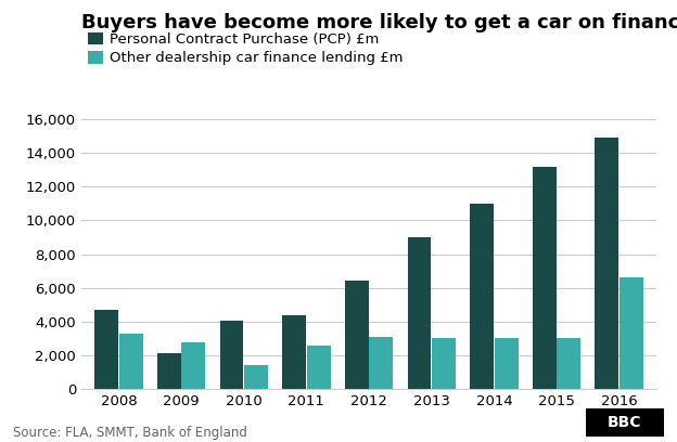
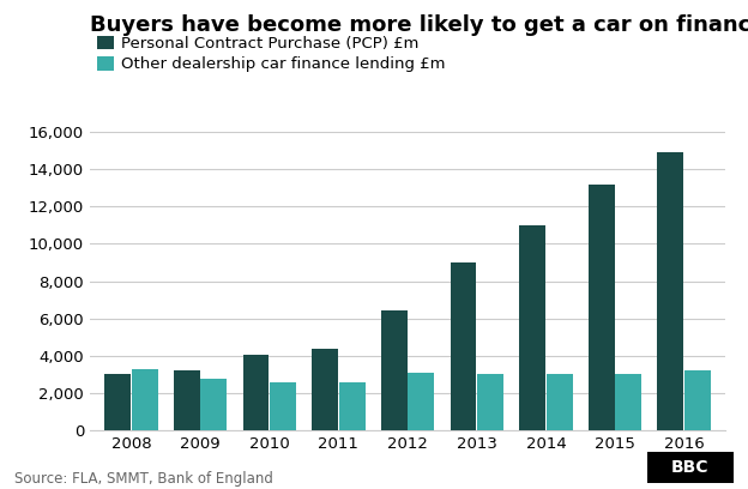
Personal Contract Purchase (PCP) £m/2008: 4,700 -> 3,000
Personal Contract Purchase (PCP) £m/2009: 2,100 -> 3,200
Other dealership car finance lending £m/2010: 1,400 -> 2,600
Other dealership car finance lending £m/2016: 6,600 -> 3,200
